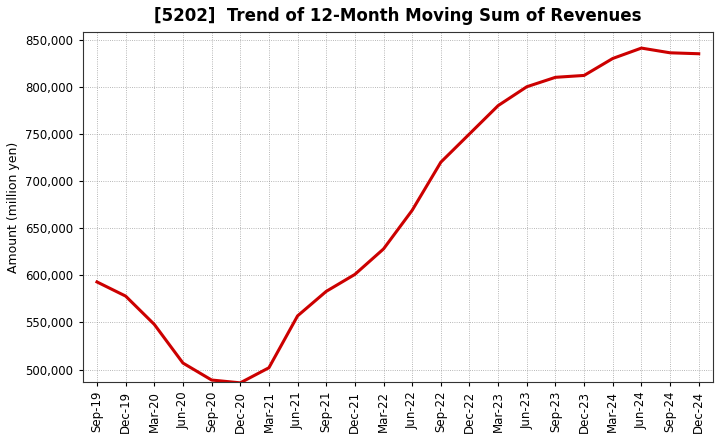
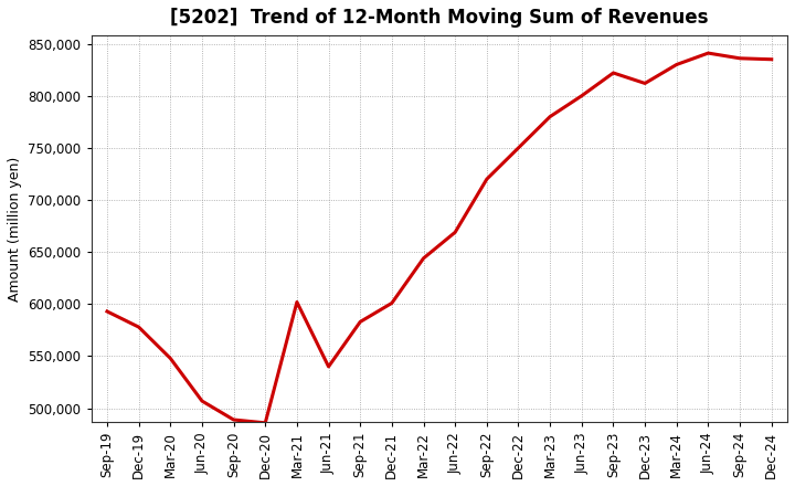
Mar-21: 502,000 -> 602,000
Jun-21: 557,000 -> 540,000
Mar-22: 628,000 -> 644,000
Sep-23: 810,000 -> 822,000
